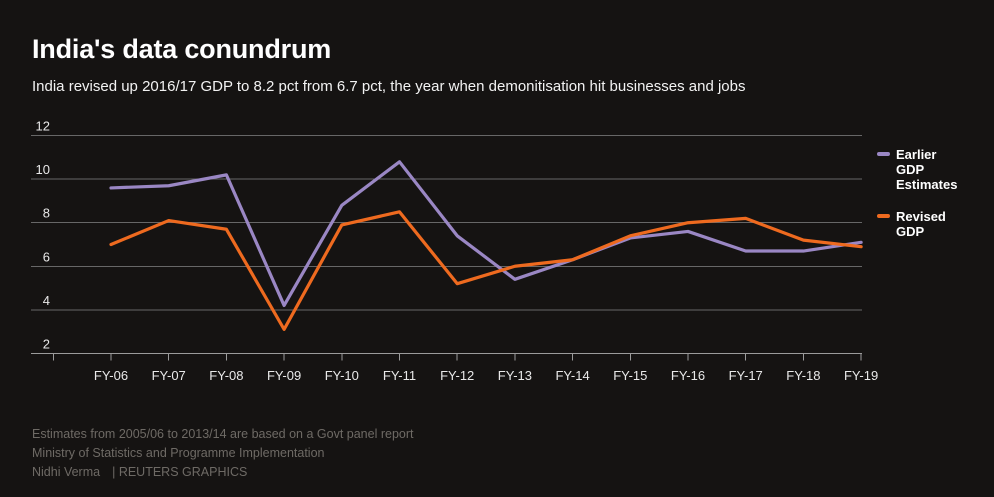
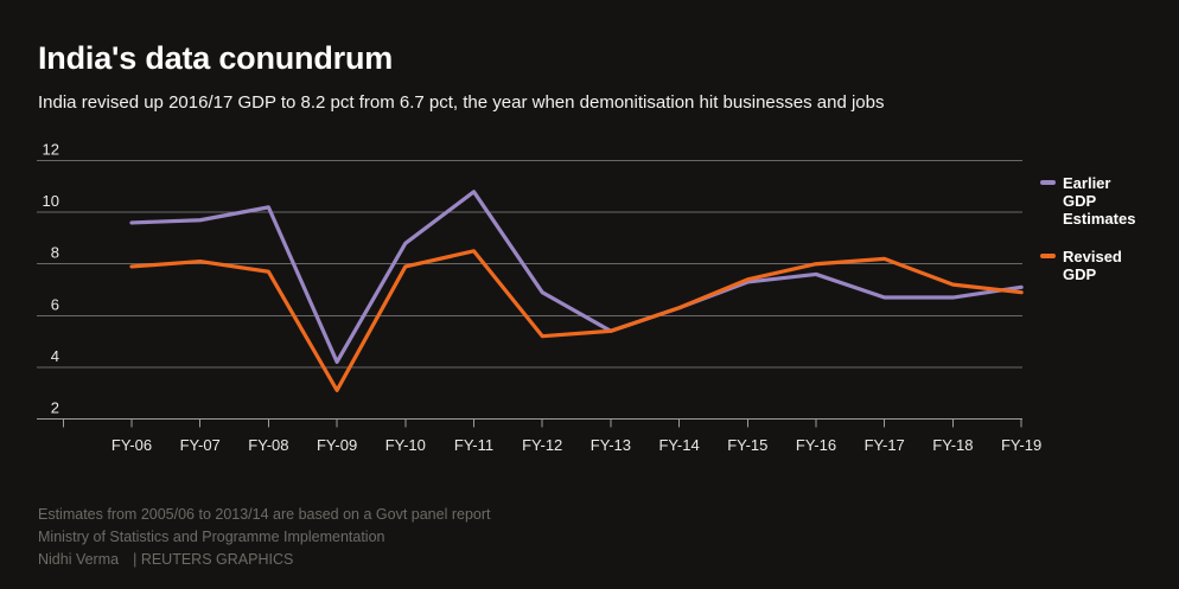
Revised GDP/FY-06: 7.0 -> 7.9
Earlier GDP Estimates/FY-12: 7.4 -> 6.9
Revised GDP/FY-13: 6.0 -> 5.4
